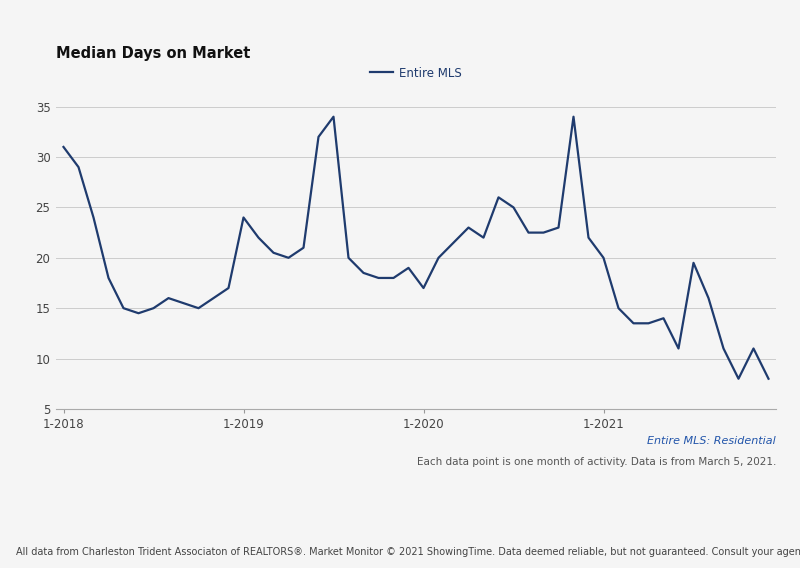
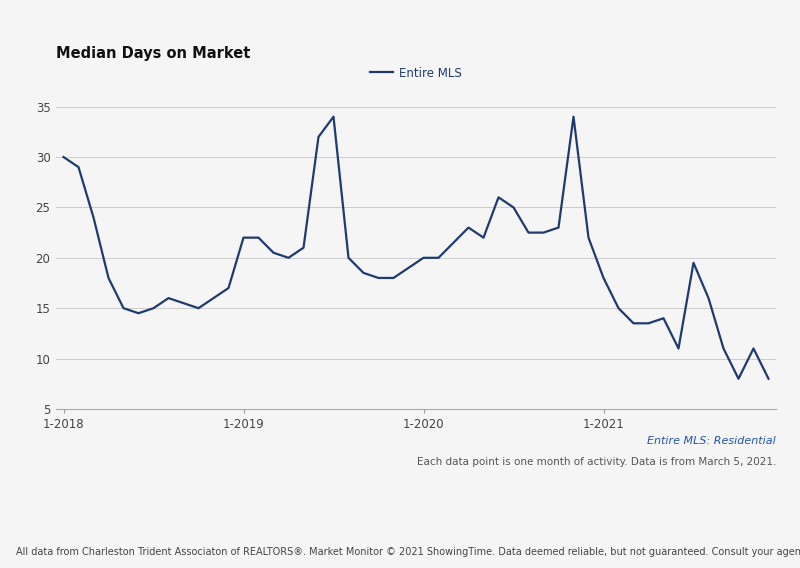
1-2018: 31.0 -> 30.0
1-2019: 24.0 -> 22.0
1-2020: 17.0 -> 20.0
1-2021: 20.0 -> 18.0
